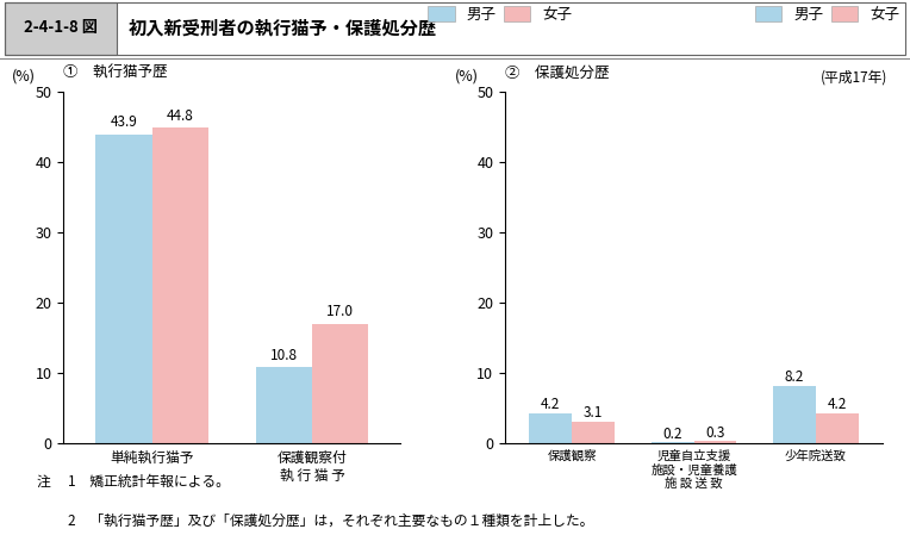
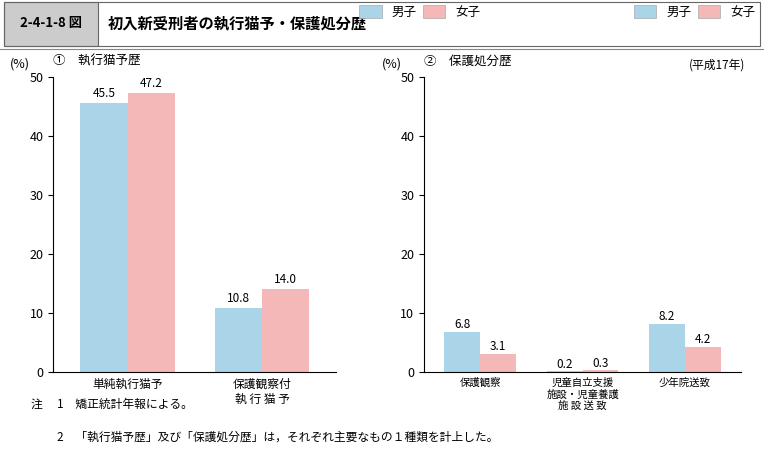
男子/単純執行猫予: 43.9 -> 45.5
女子/単純執行猫予: 44.8 -> 47.2
女子/保護観察付 執 行 猫 予: 17.0 -> 14.0
男子/保護観察: 4.2 -> 6.8
